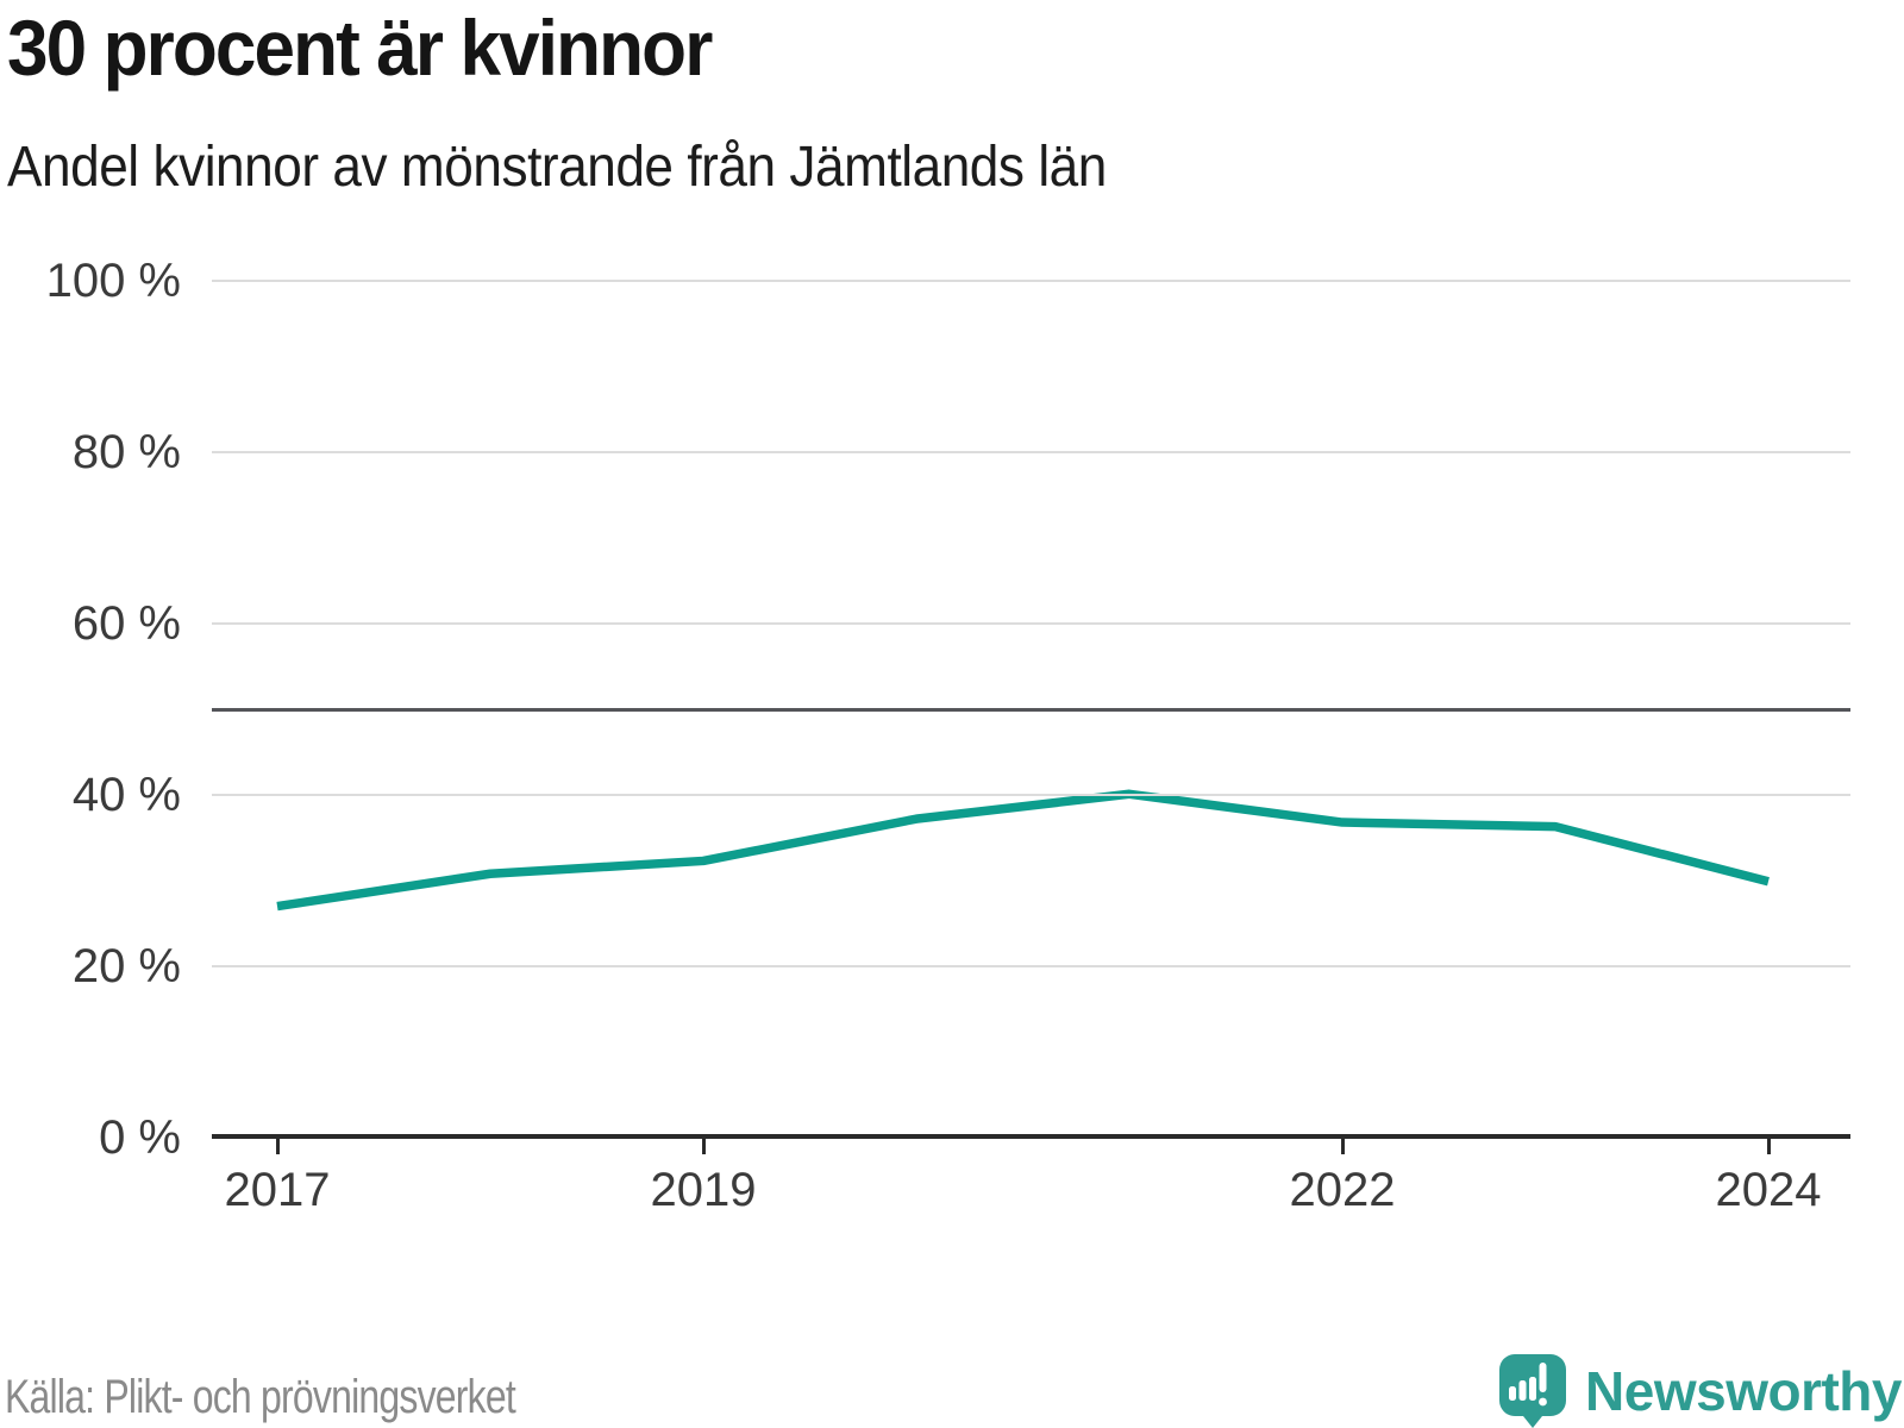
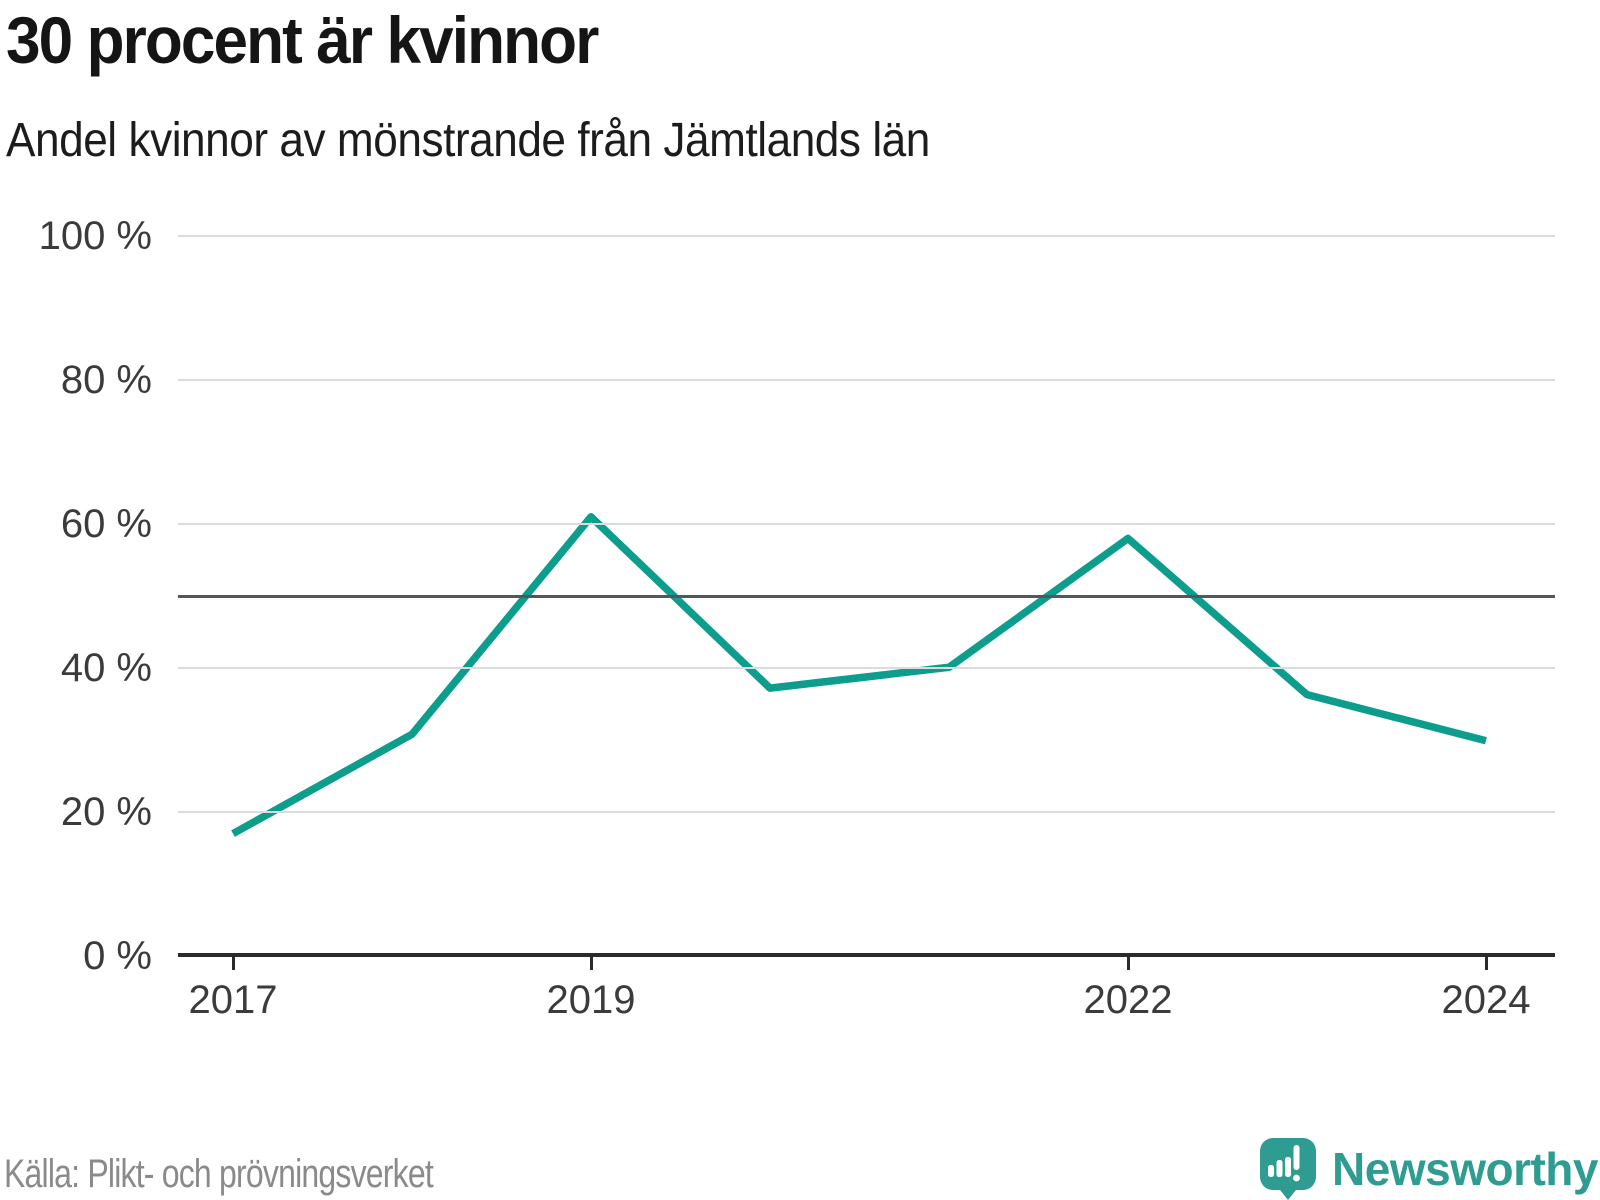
2017: 27% -> 17%
2019: 32% -> 61%
2022: 37% -> 58%
